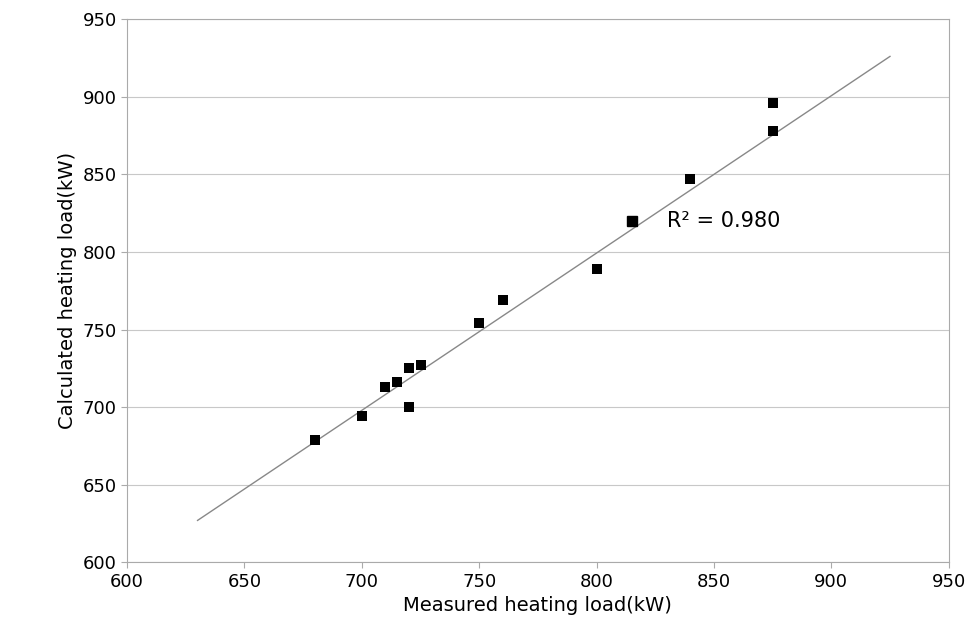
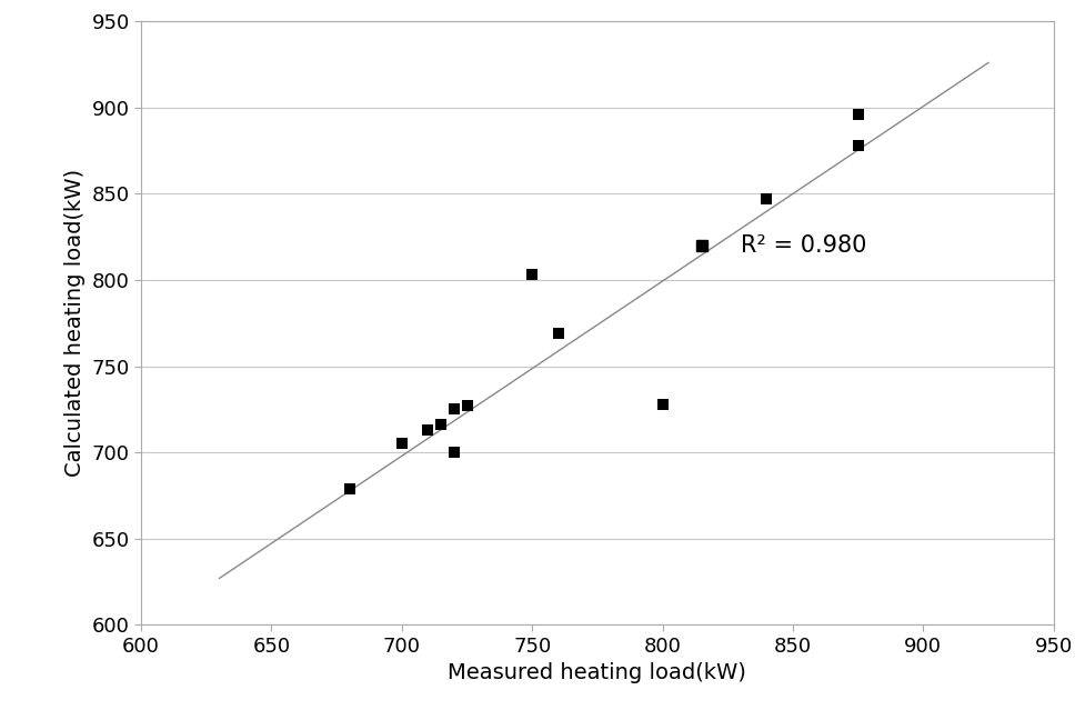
700: 694 -> 705
750: 754 -> 803
800: 789 -> 728
